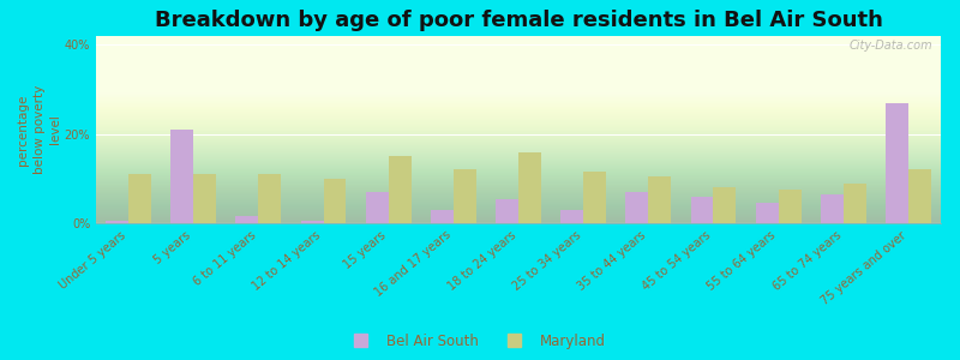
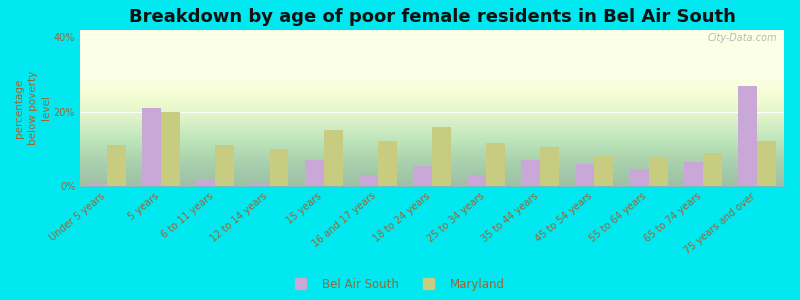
Maryland/5 years: 11.0% -> 20.0%
